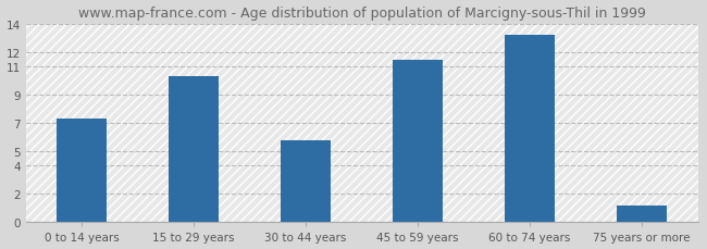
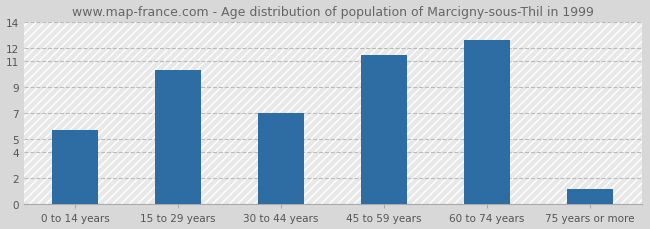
0 to 14 years: 7.3 -> 5.7
30 to 44 years: 5.8 -> 7.0
60 to 74 years: 13.2 -> 12.6
